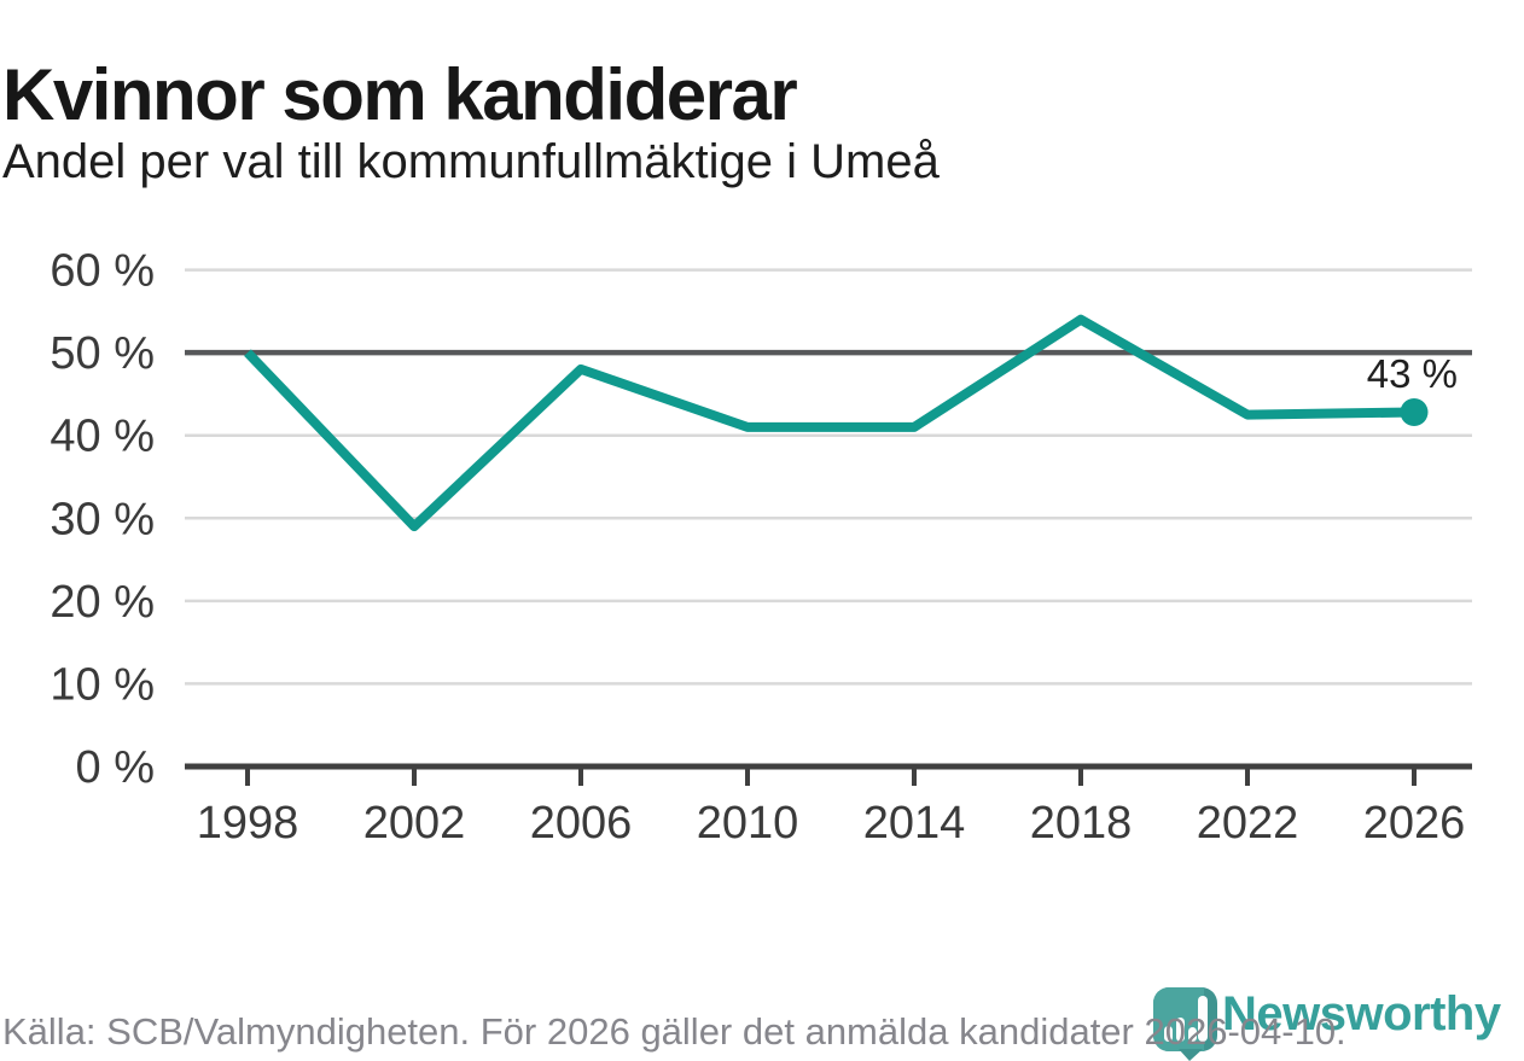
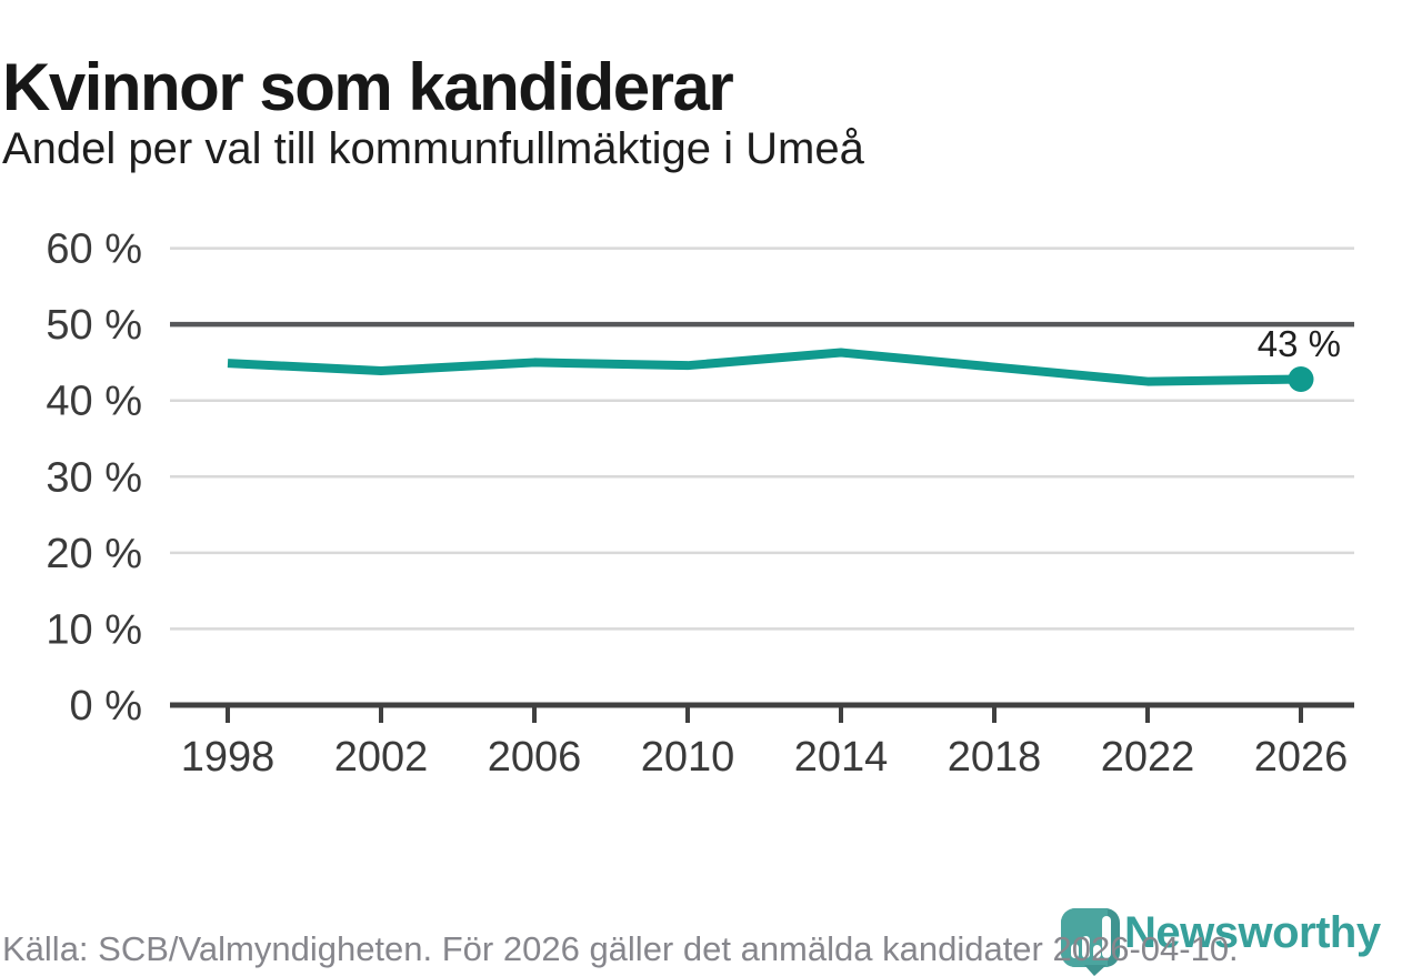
1998: 50% -> 45%
2002: 29% -> 44%
2006: 48% -> 45%
2010: 41% -> 45%
2014: 41% -> 46%
2018: 54% -> 44%
